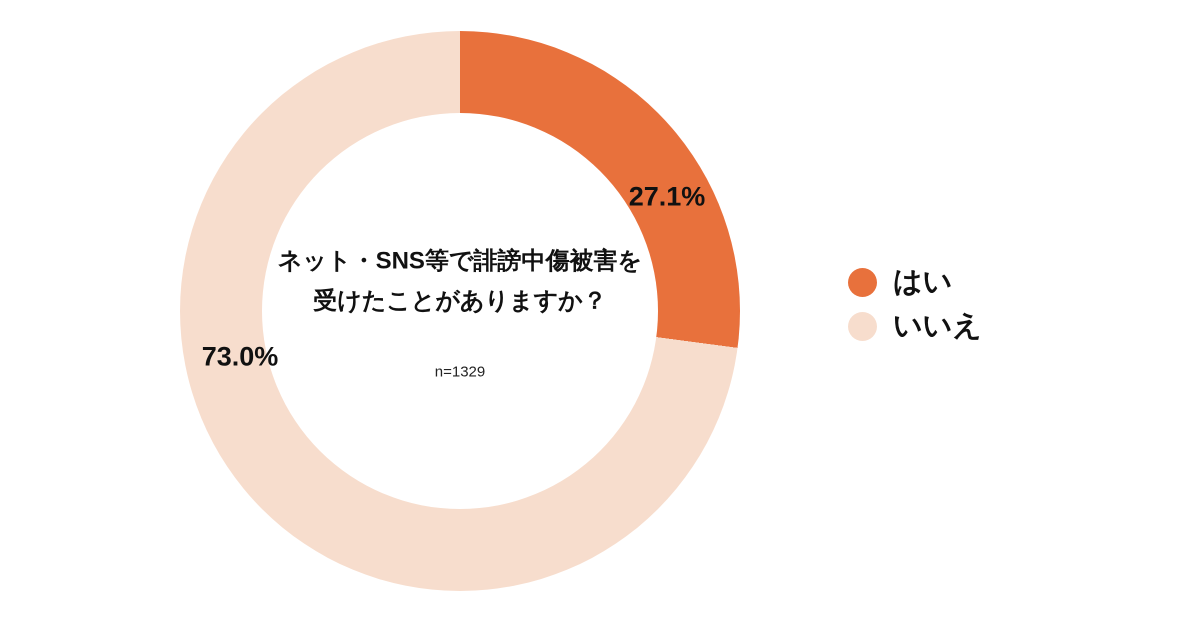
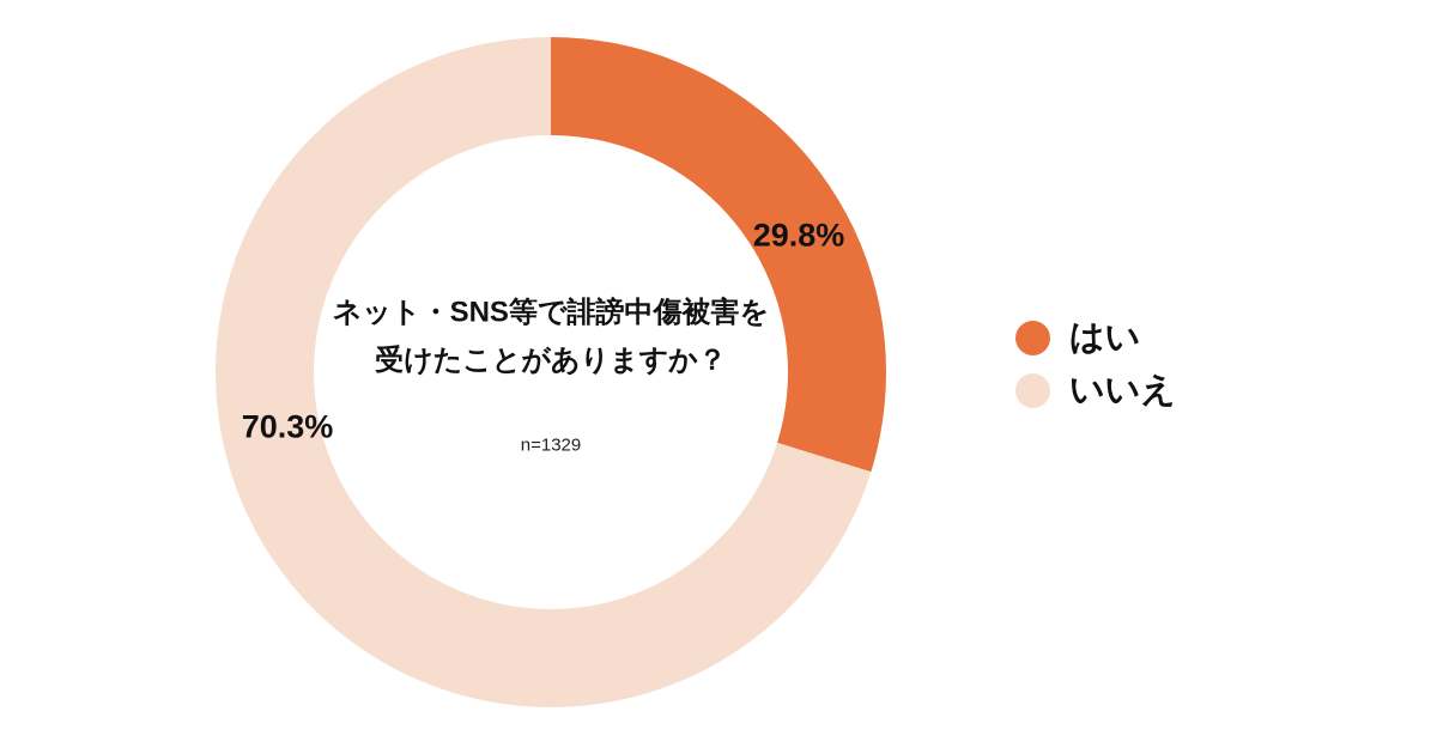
はい: 27.1% -> 29.8%
いいえ: 73.0% -> 70.3%
